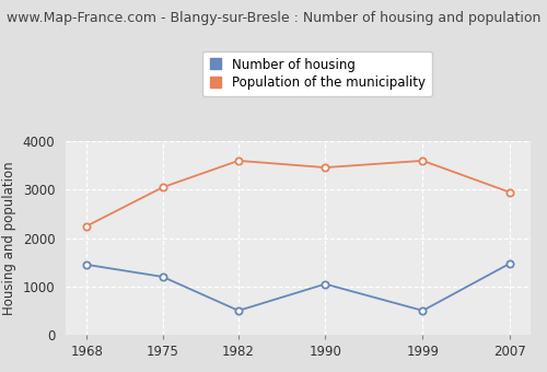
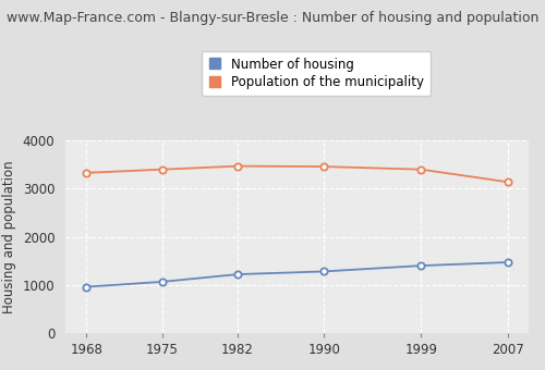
Number of housing/1968: 1450 -> 960
Population of the municipality/1968: 2250 -> 3330
Number of housing/1975: 1200 -> 1060
Population of the municipality/1975: 3050 -> 3400
Number of housing/1982: 500 -> 1220
Population of the municipality/1982: 3600 -> 3470
Number of housing/1990: 1050 -> 1280
Number of housing/1999: 500 -> 1400
Population of the municipality/1999: 3600 -> 3400
Population of the municipality/2007: 2950 -> 3140
